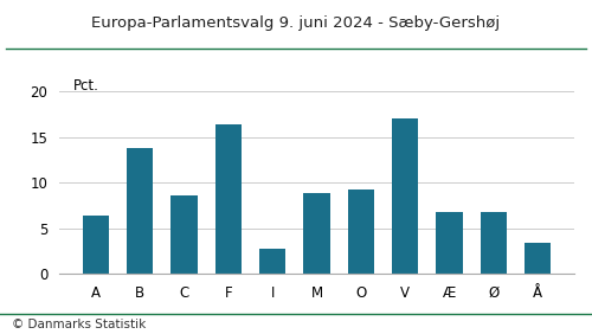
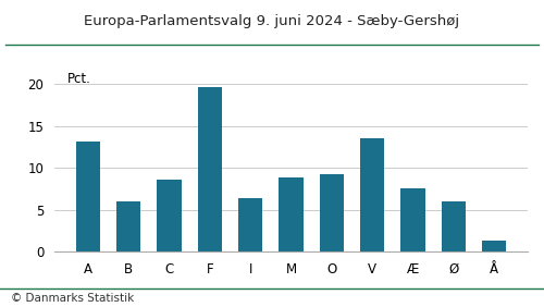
A: 6.4 -> 13.1
B: 13.8 -> 6.0
F: 16.4 -> 19.6
I: 2.8 -> 6.4
V: 17.0 -> 13.5
Æ: 6.8 -> 7.6
Ø: 6.8 -> 6.0
Å: 3.4 -> 1.3
